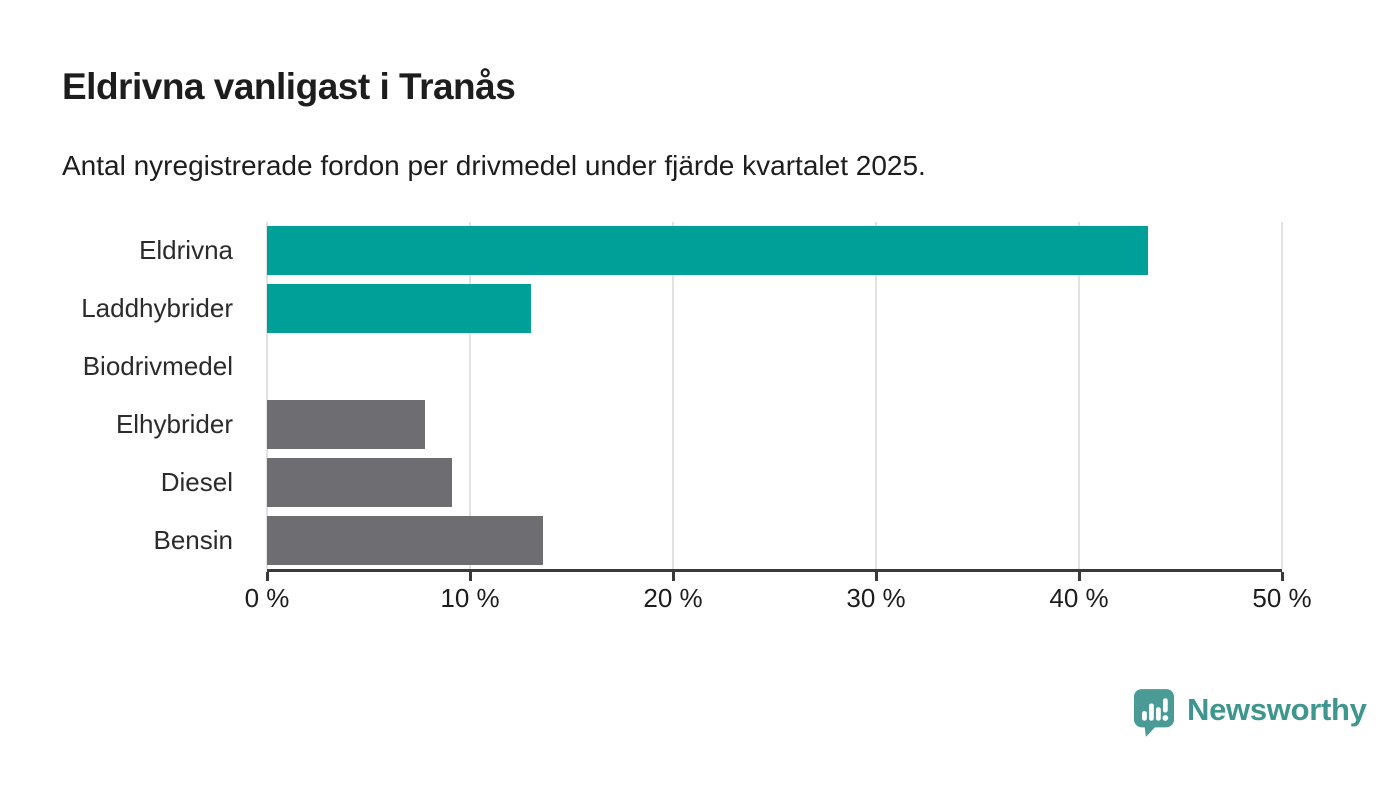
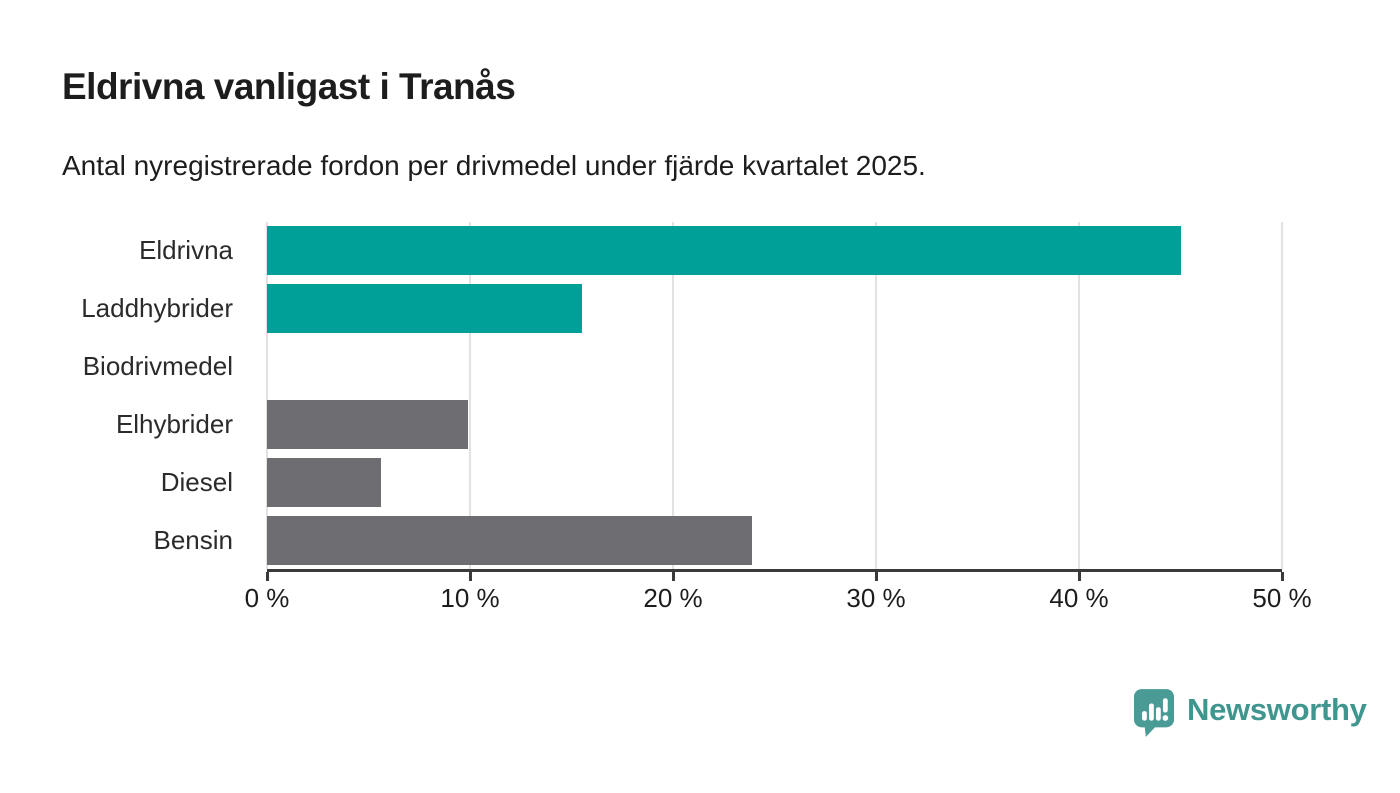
Eldrivna: 43.4% -> 45.0%
Laddhybrider: 13.0% -> 15.5%
Elhybrider: 7.8% -> 9.9%
Diesel: 9.1% -> 5.6%
Bensin: 13.6% -> 23.9%
